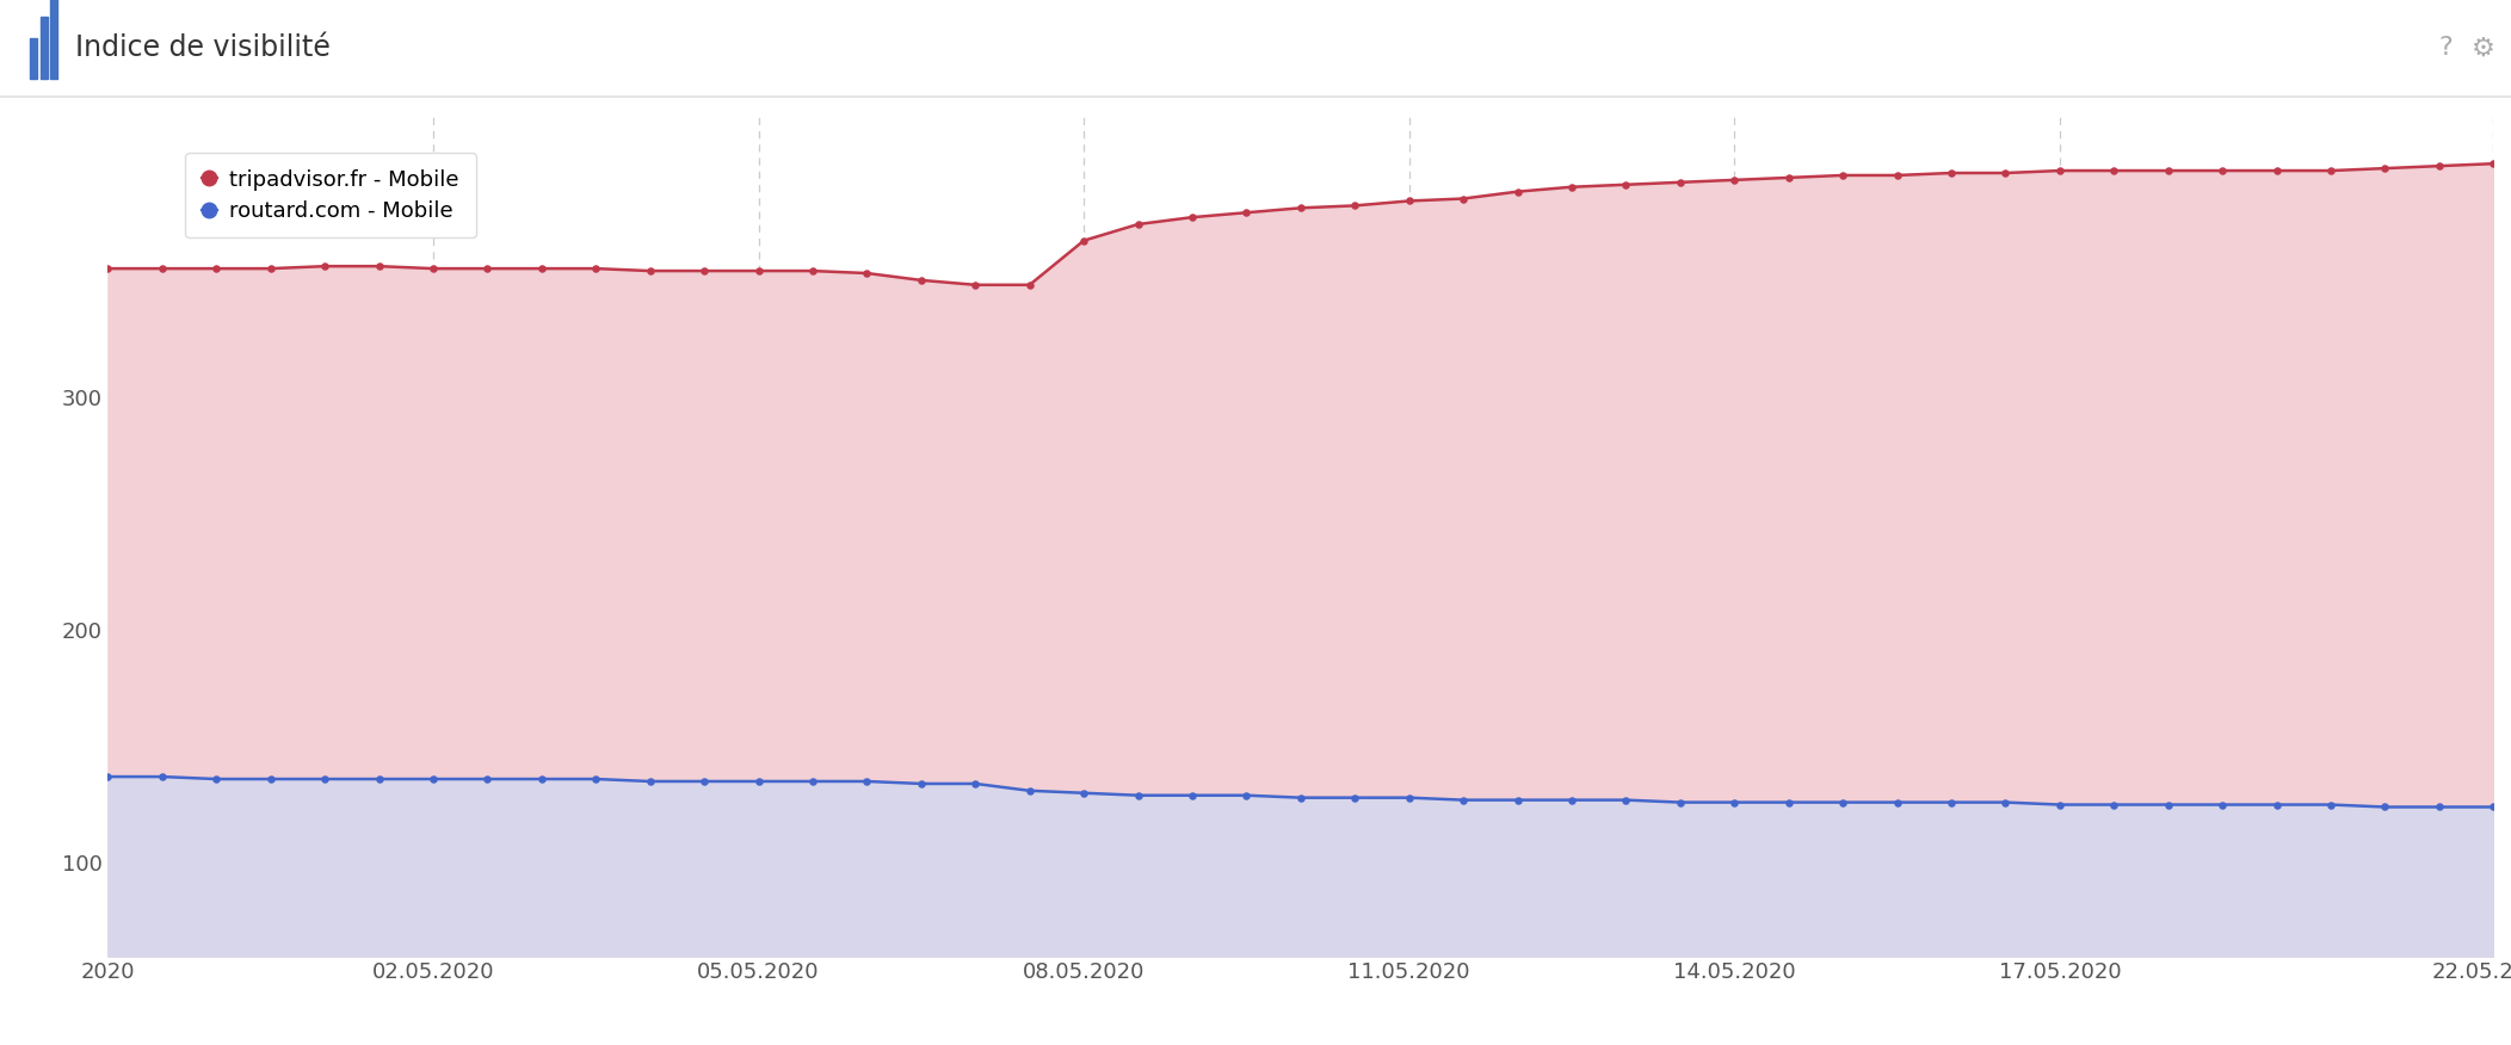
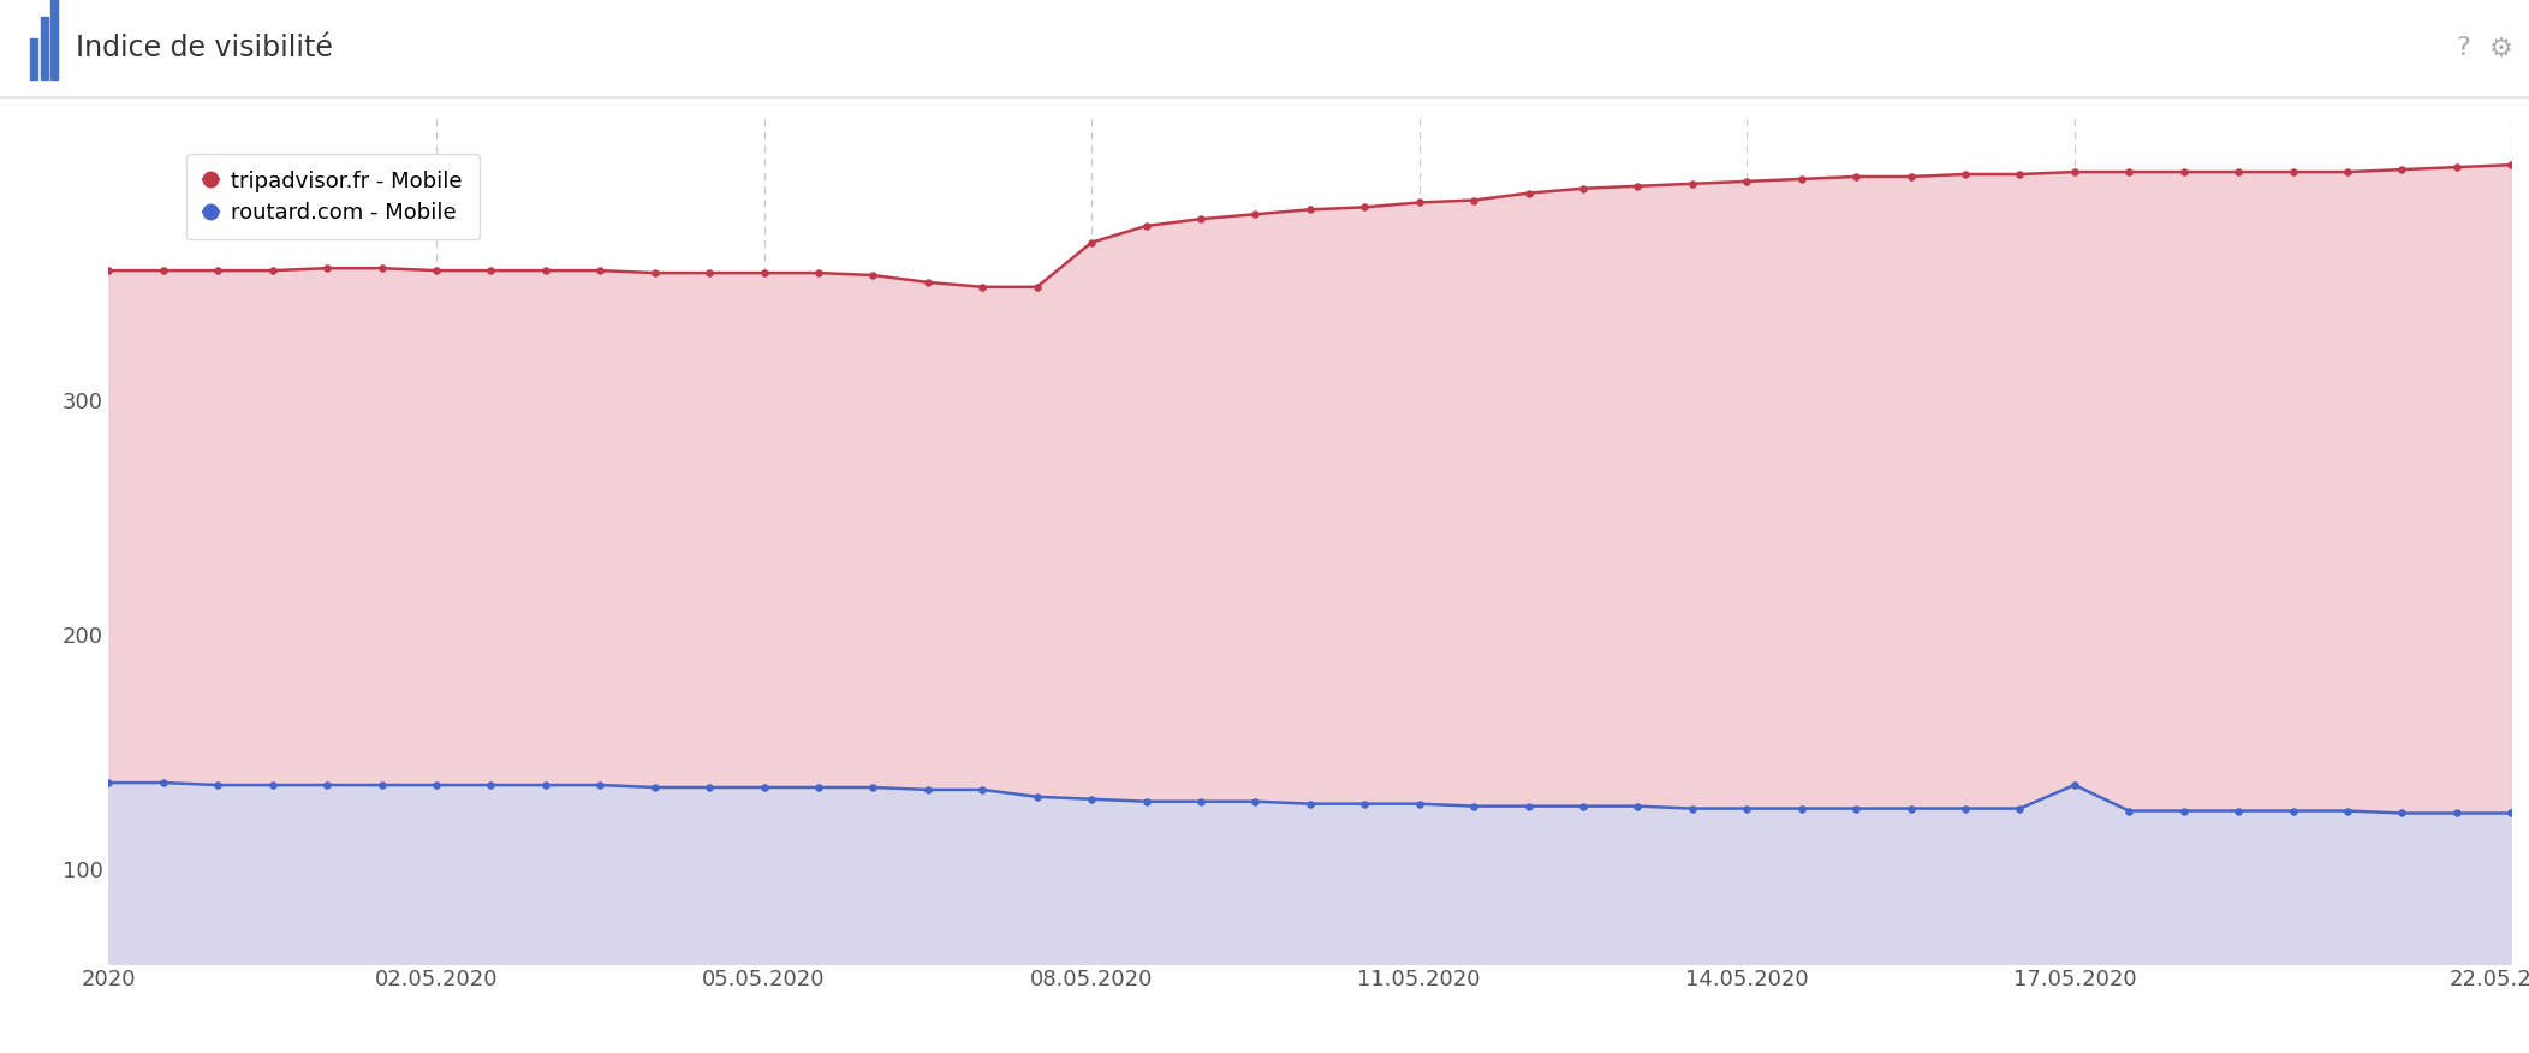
routard.com - Mobile/17.05.2020: 125 -> 136
